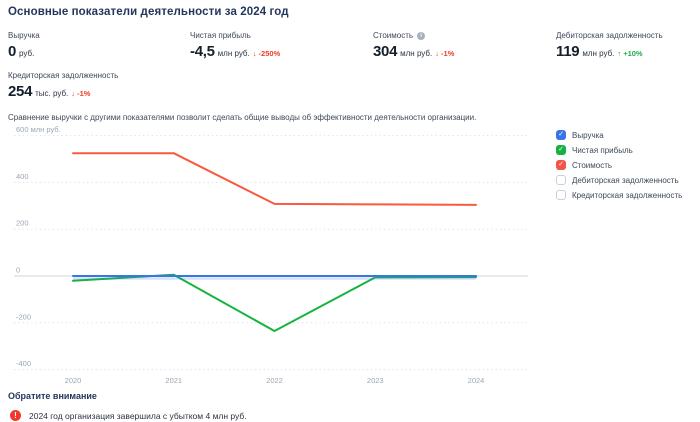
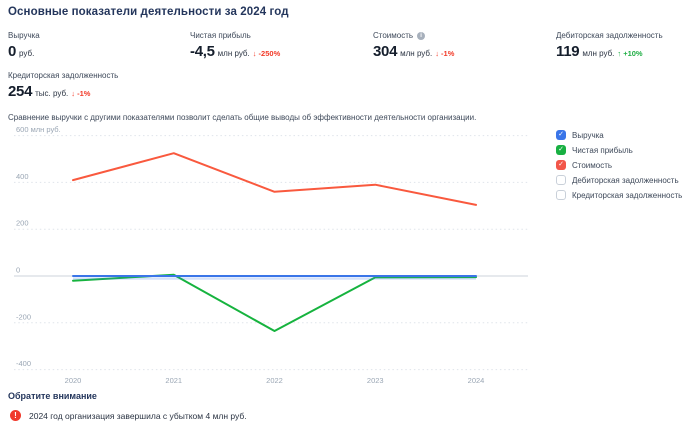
Стоимость/2020: 520 -> 410
Стоимость/2022: 310 -> 360
Стоимость/2023: 310 -> 390
